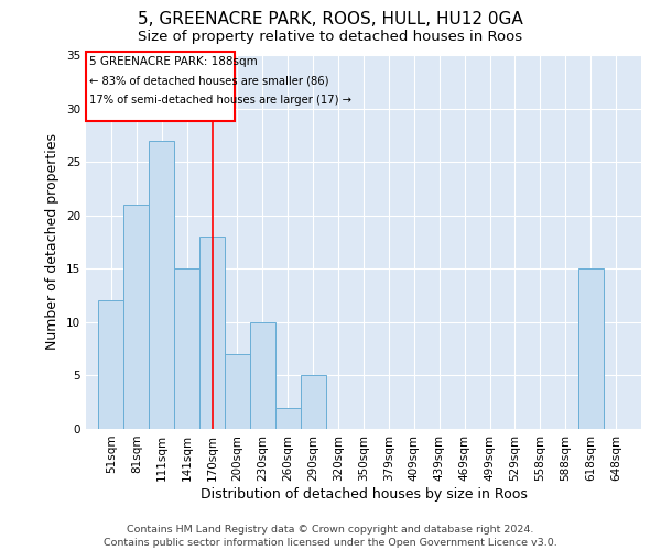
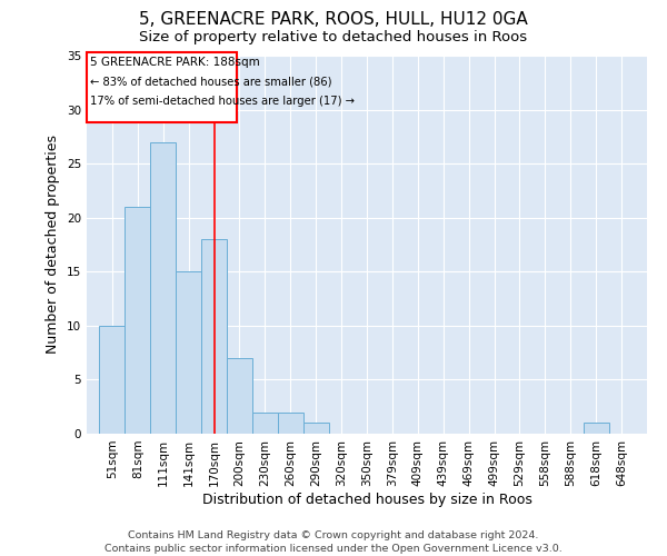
51sqm: 12 -> 10
230sqm: 10 -> 2
290sqm: 5 -> 1
618sqm: 15 -> 1
